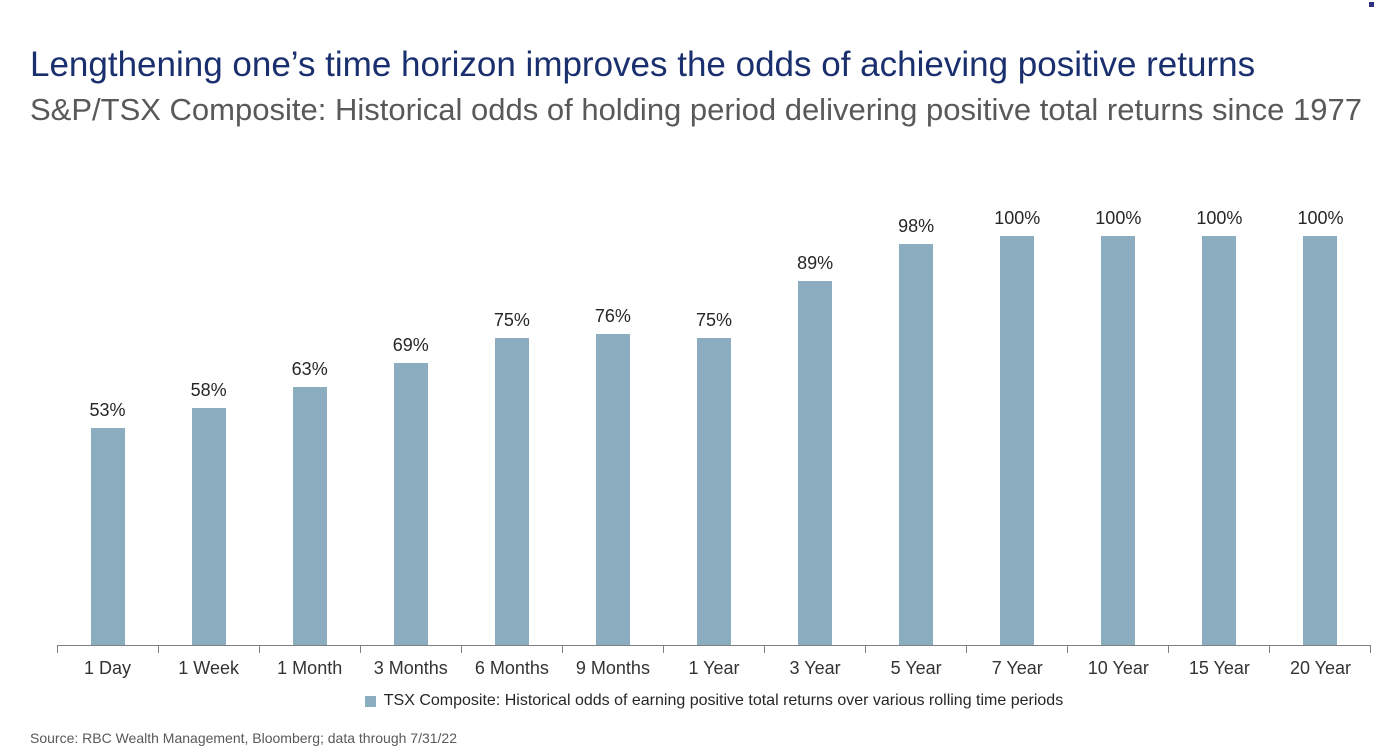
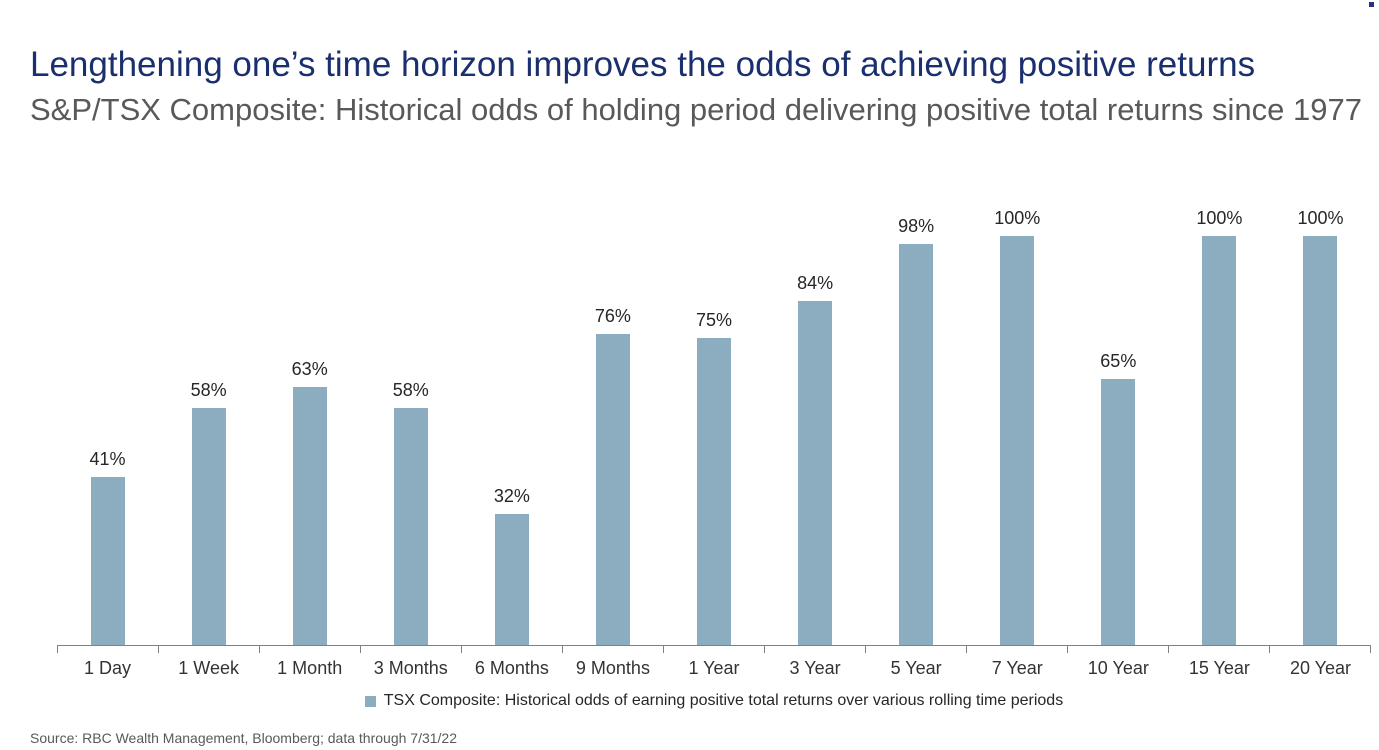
1 Day: 53% -> 41%
3 Months: 69% -> 58%
6 Months: 75% -> 32%
3 Year: 89% -> 84%
10 Year: 100% -> 65%
